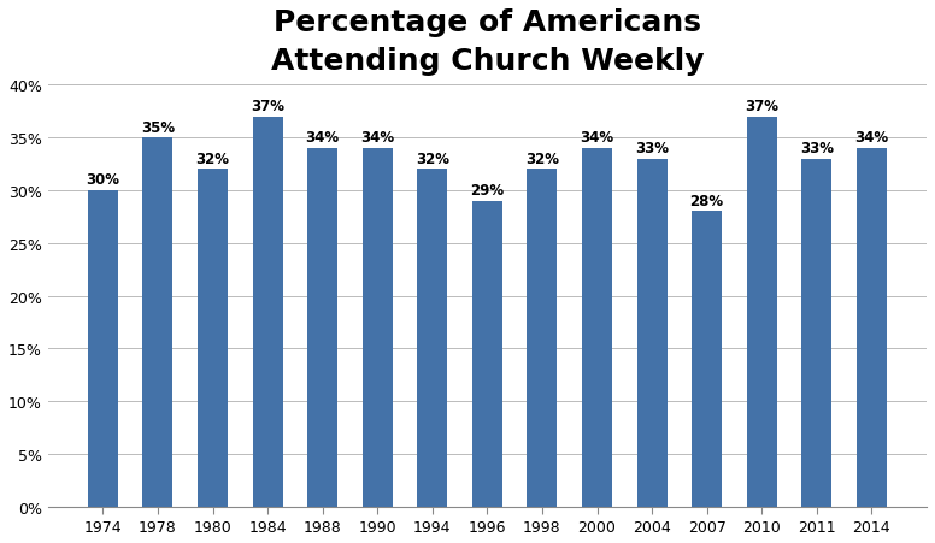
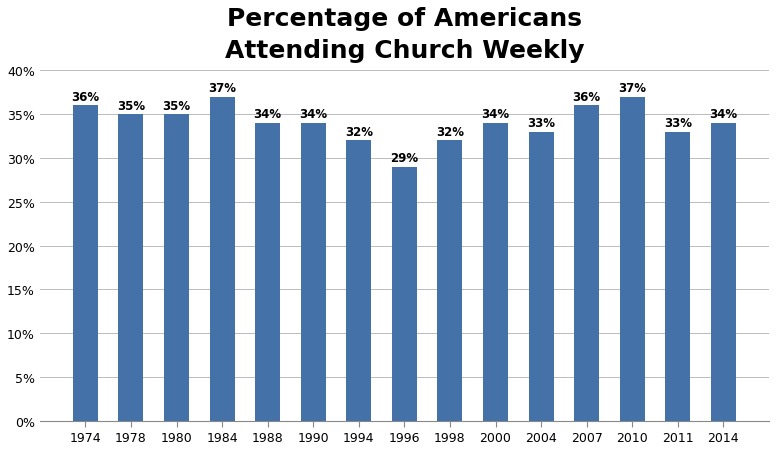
1974: 30% -> 36%
1980: 32% -> 35%
2007: 28% -> 36%
